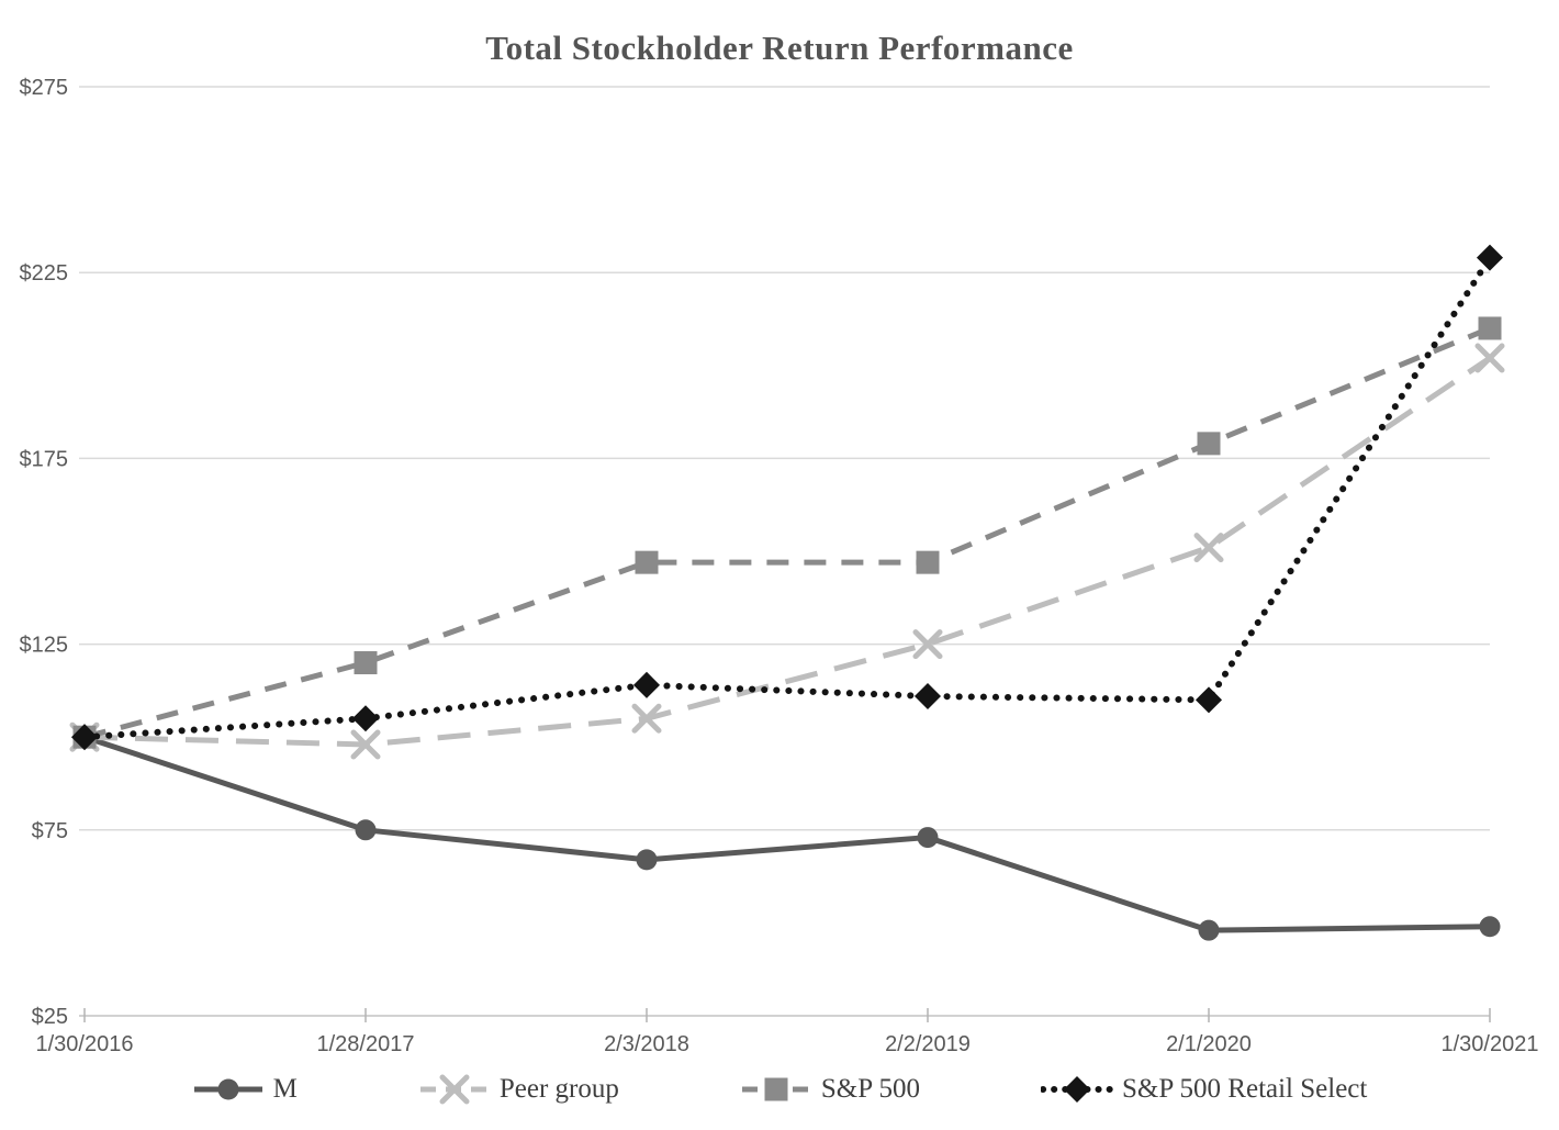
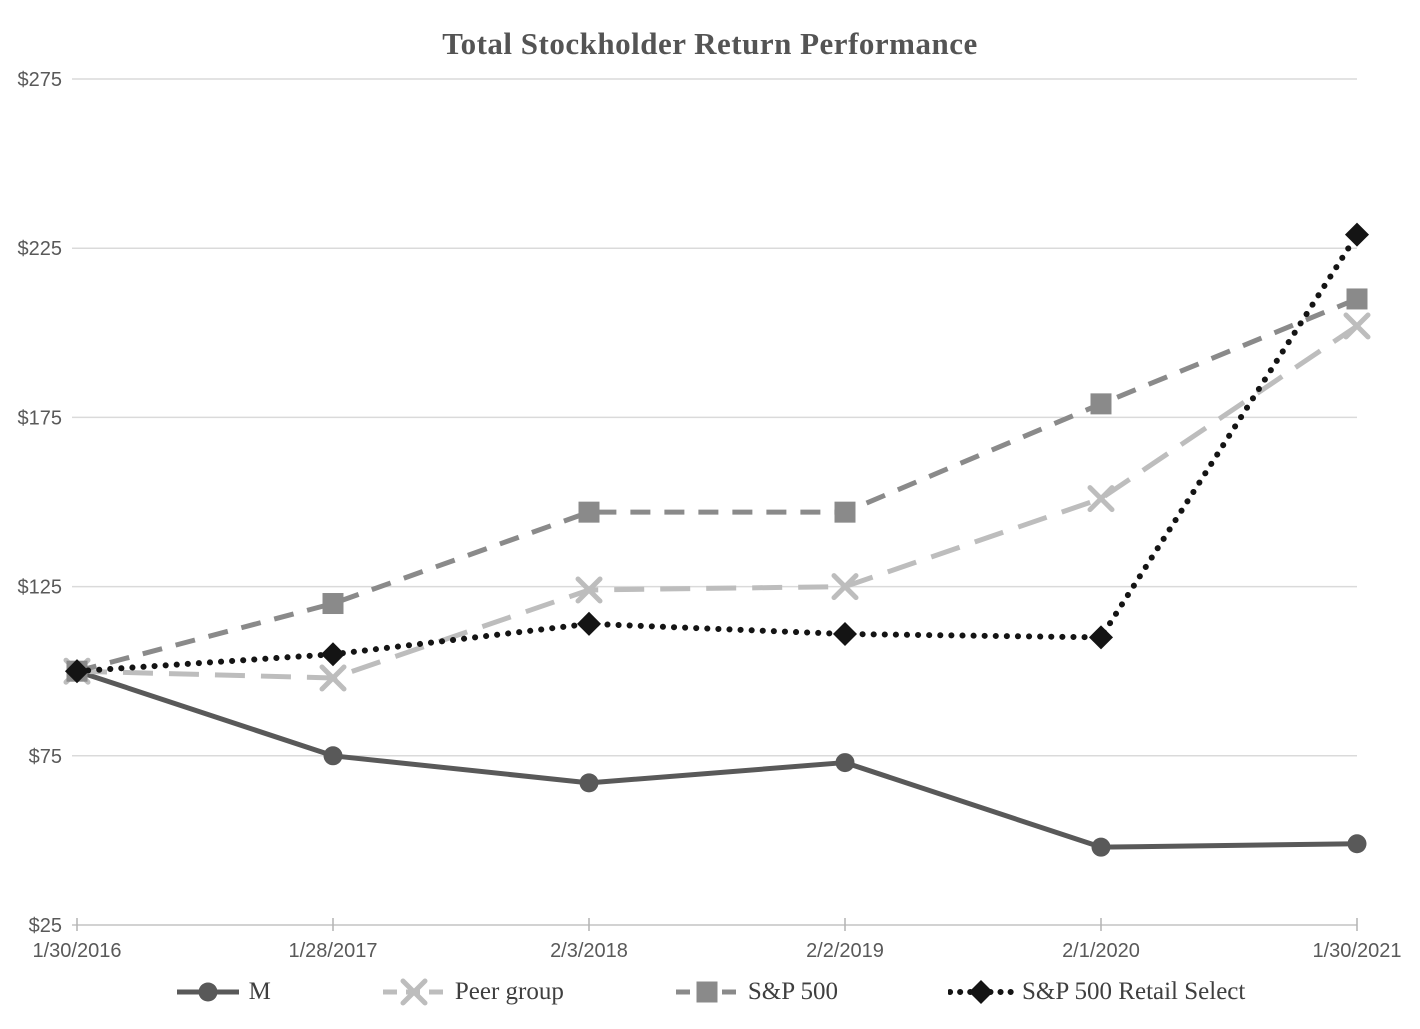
Peer group/2/3/2018: $105 -> $124
